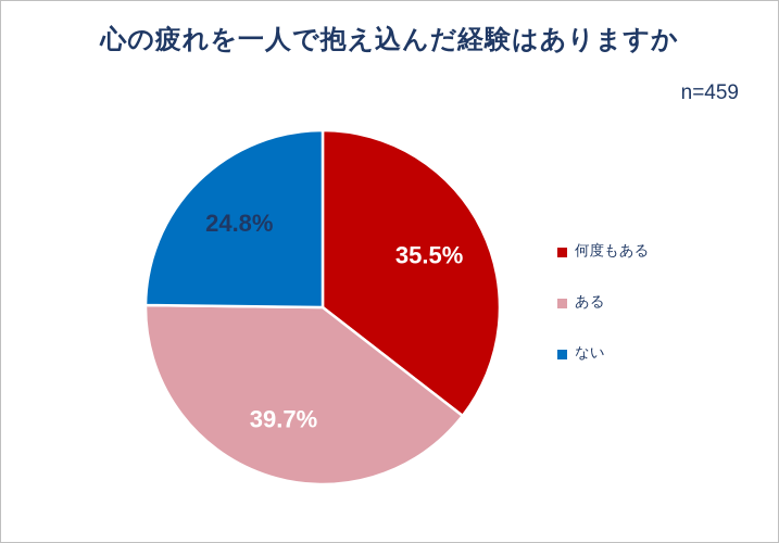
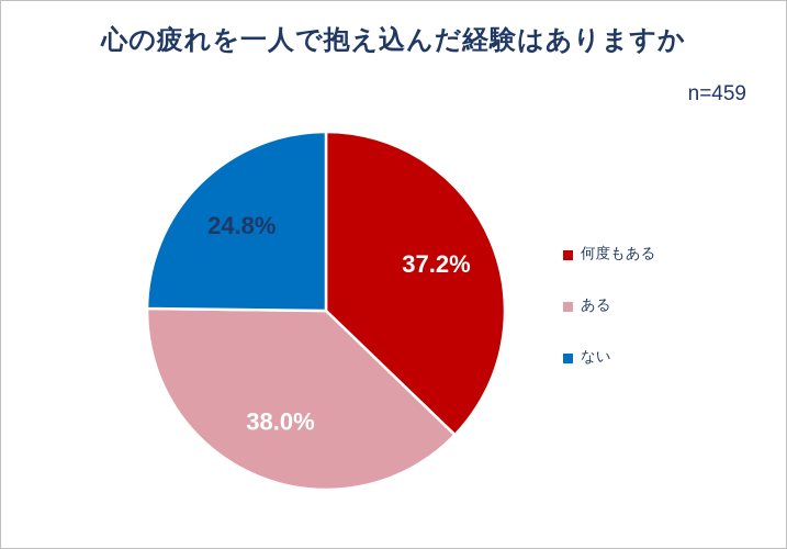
何度もある: 35.5% -> 37.2%
ある: 39.7% -> 38.0%
